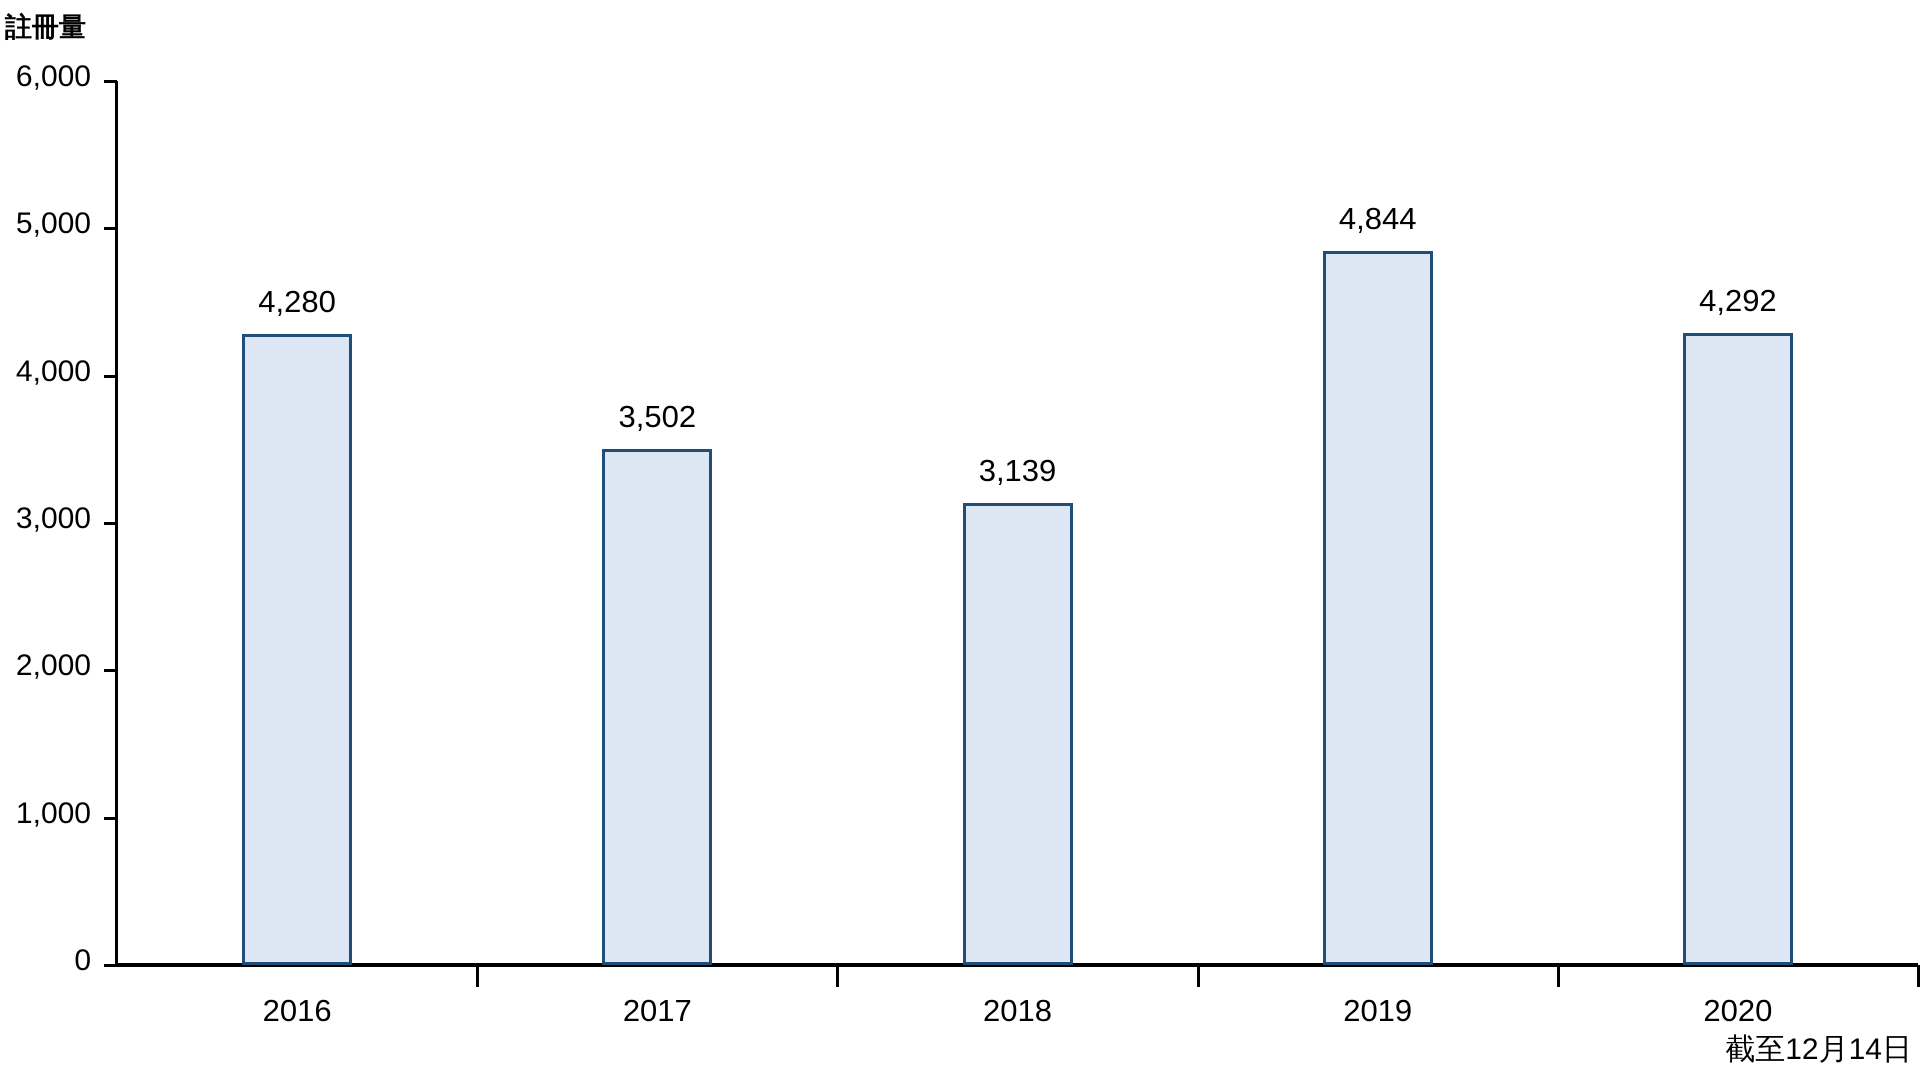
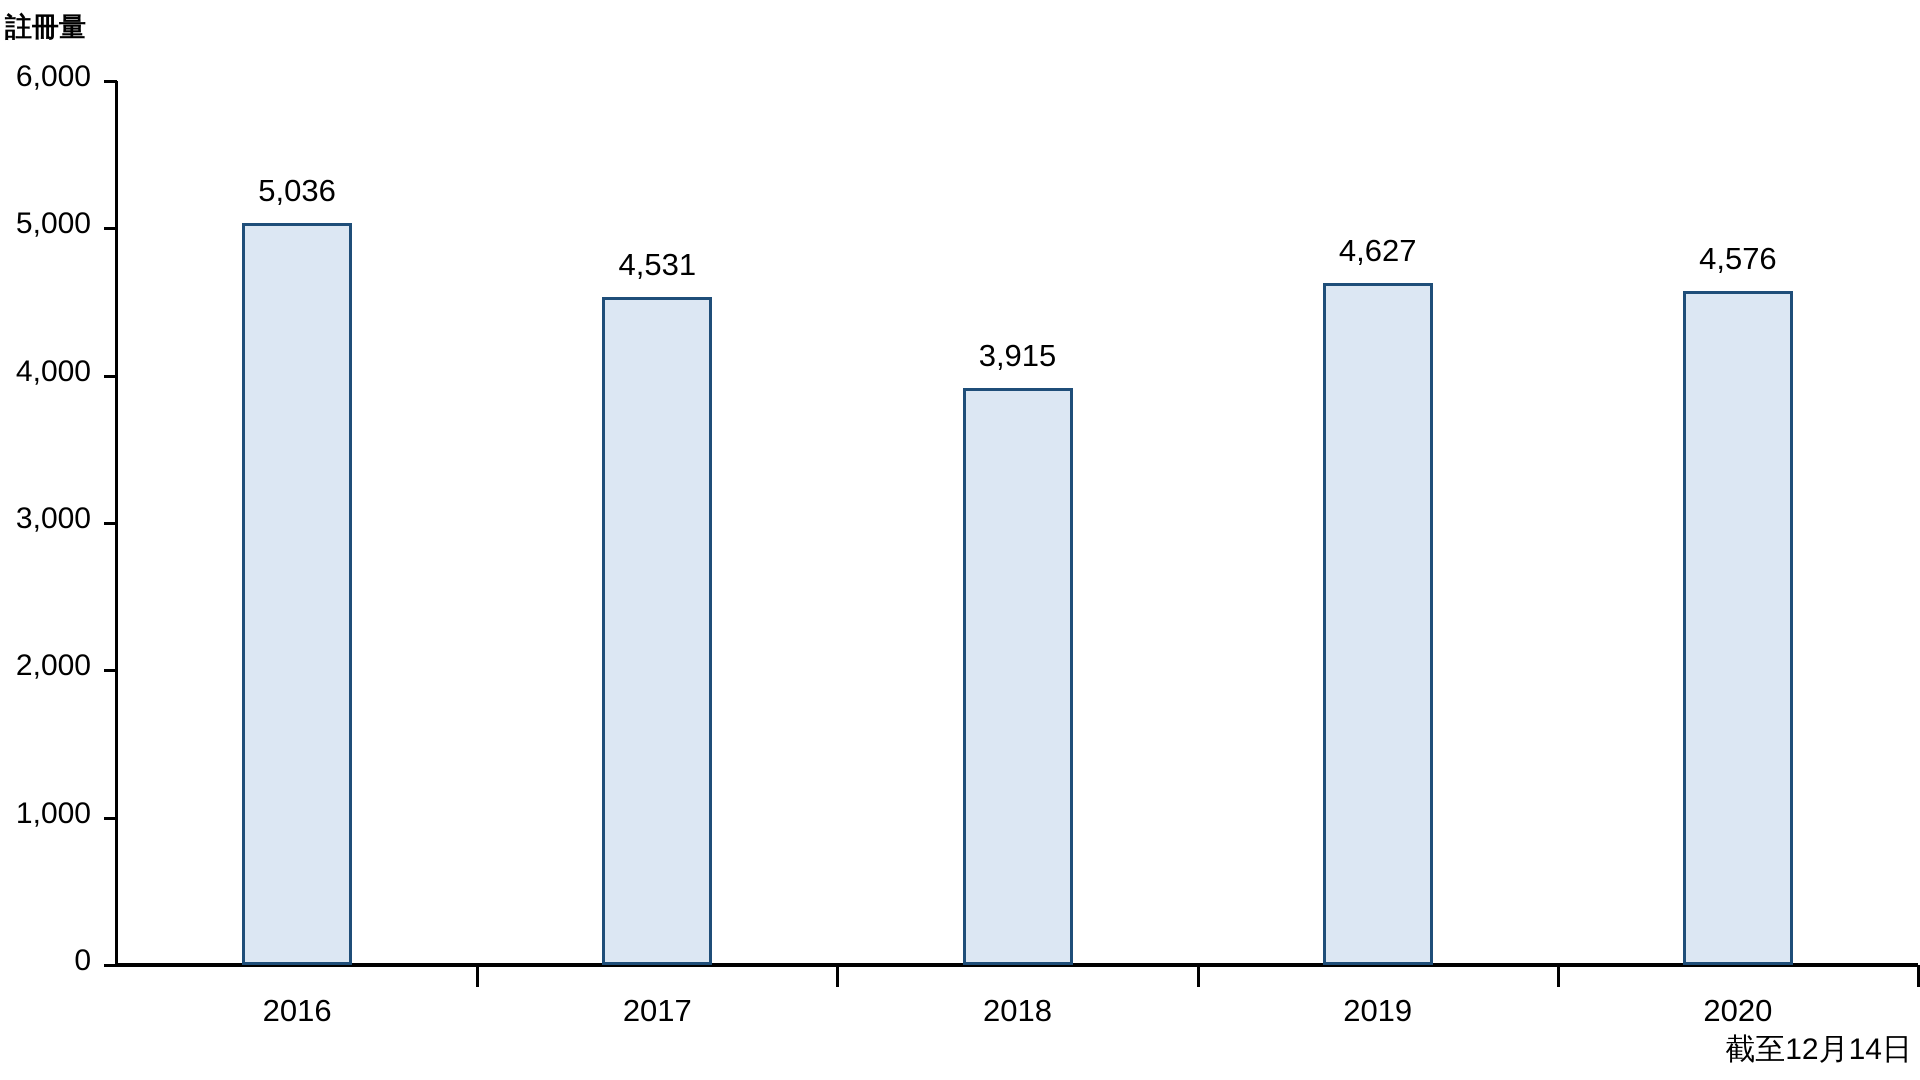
2016: 4,280 -> 5,036
2017: 3,502 -> 4,531
2018: 3,139 -> 3,915
2019: 4,844 -> 4,627
2020: 4,292 -> 4,576
